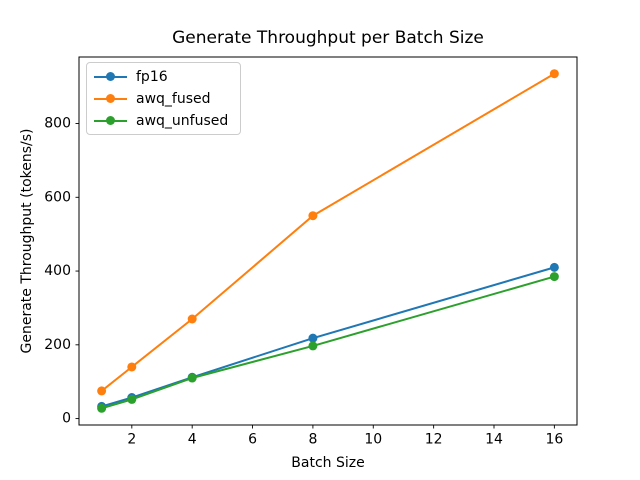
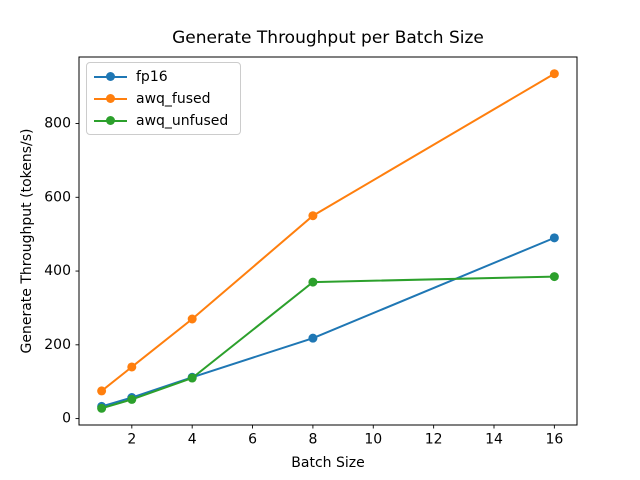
awq_unfused/8: 200 -> 370
fp16/16: 410 -> 490
